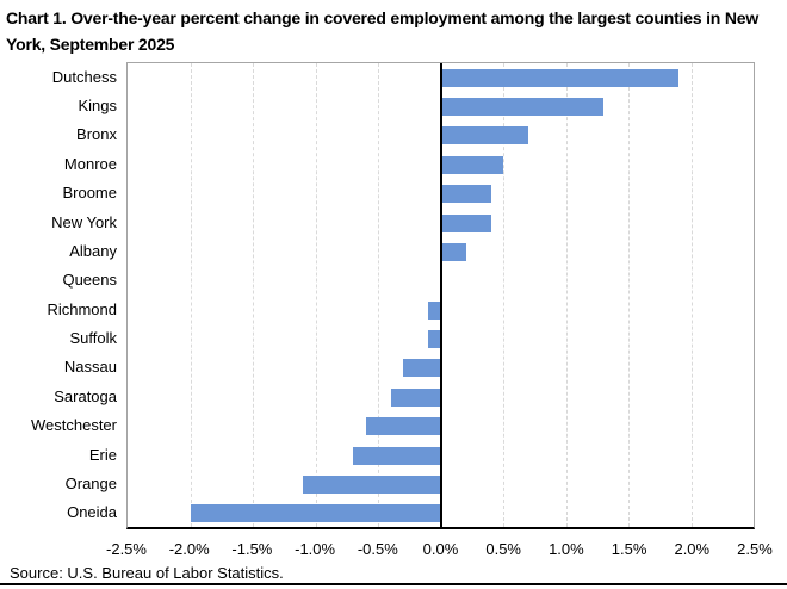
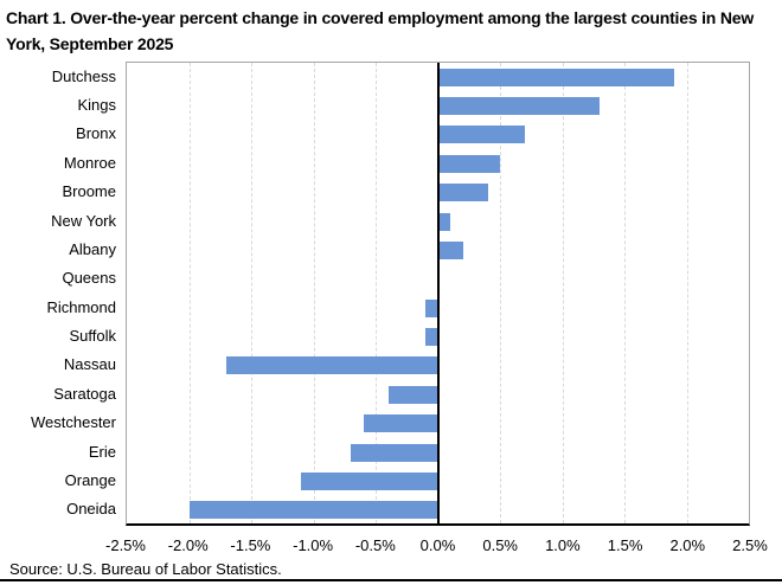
New York: 0.4% -> 0.1%
Nassau: -0.3% -> -1.7%
